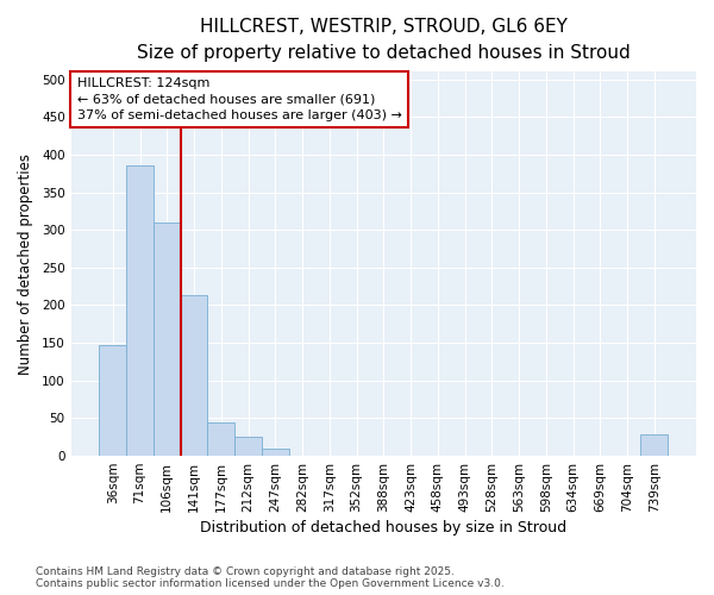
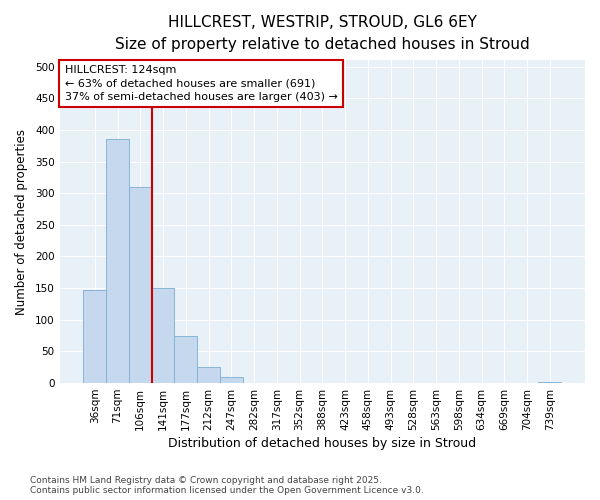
141sqm: 214 -> 150
177sqm: 44 -> 75
739sqm: 28 -> 2
